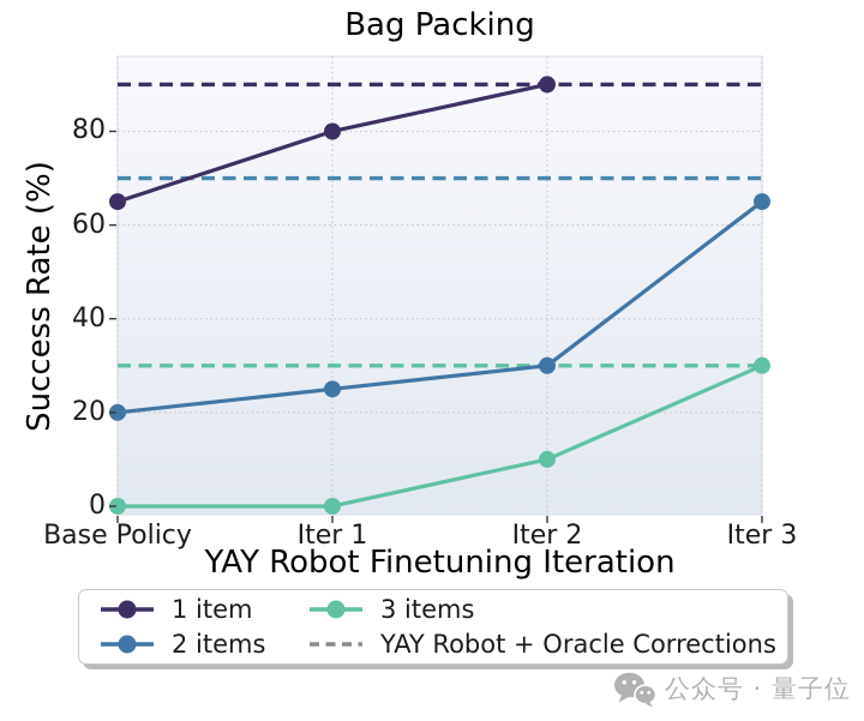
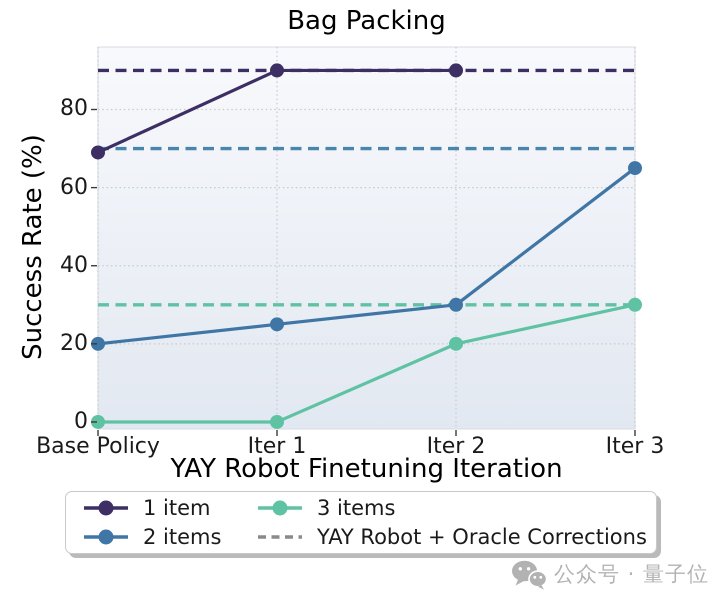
1 item/Base Policy: 65 -> 69
1 item/Iter 1: 80 -> 90
3 items/Iter 2: 10 -> 20
